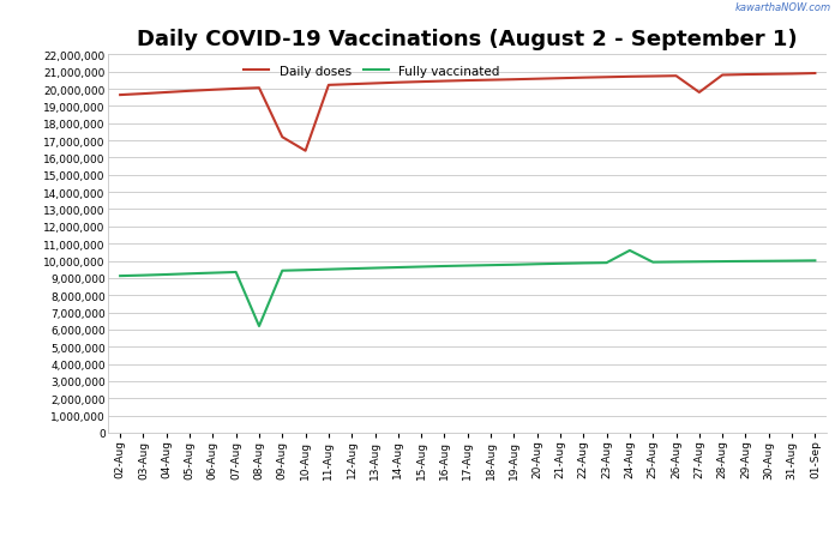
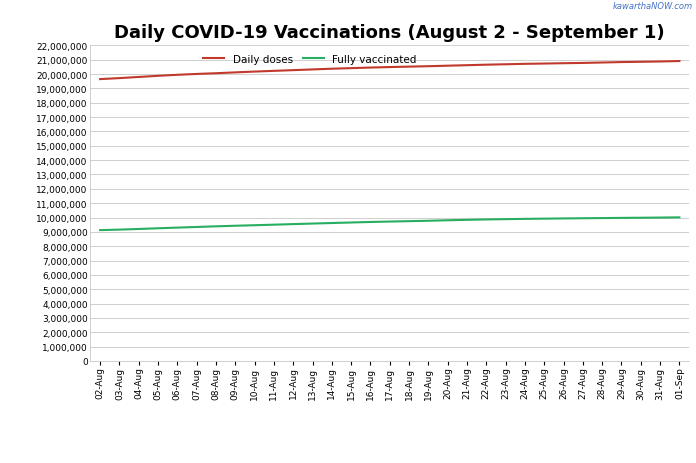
Fully vaccinated/08-Aug: 6,200,000 -> 9,400,000
Daily doses/09-Aug: 17,200,000 -> 20,100,000
Daily doses/10-Aug: 16,400,000 -> 20,200,000
Fully vaccinated/24-Aug: 10,600,000 -> 9,900,000
Daily doses/27-Aug: 19,800,000 -> 20,800,000
